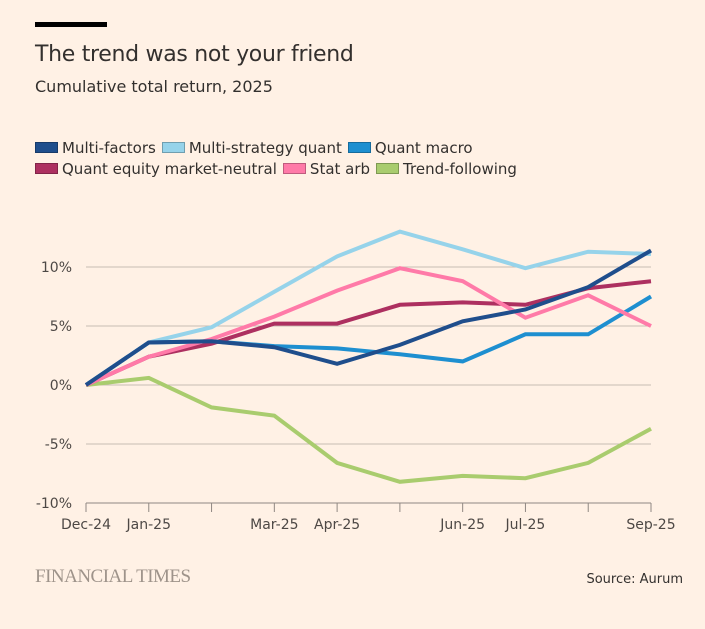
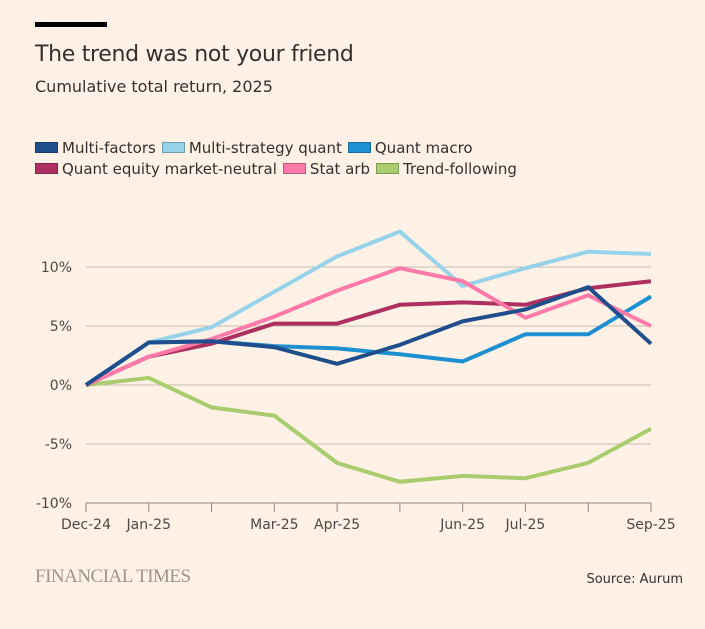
Multi-strategy quant/Jun-25: 11.5% -> 8.4%
Multi-factors/Sep-25: 11.4% -> 3.5%
